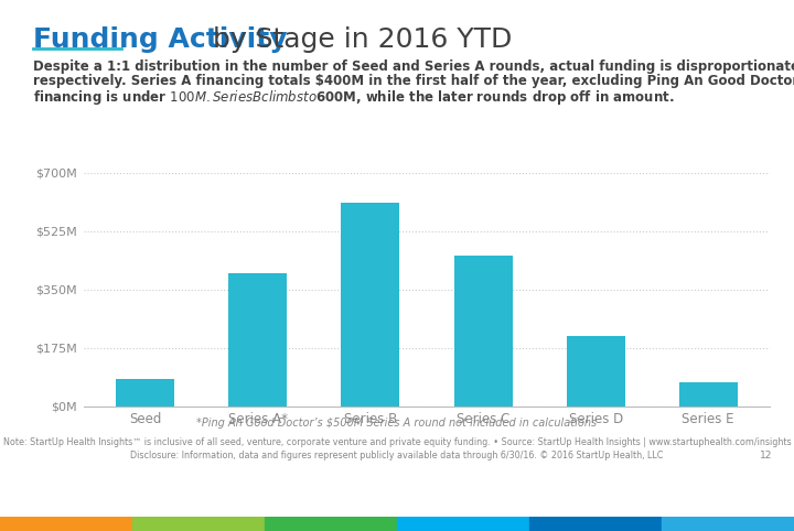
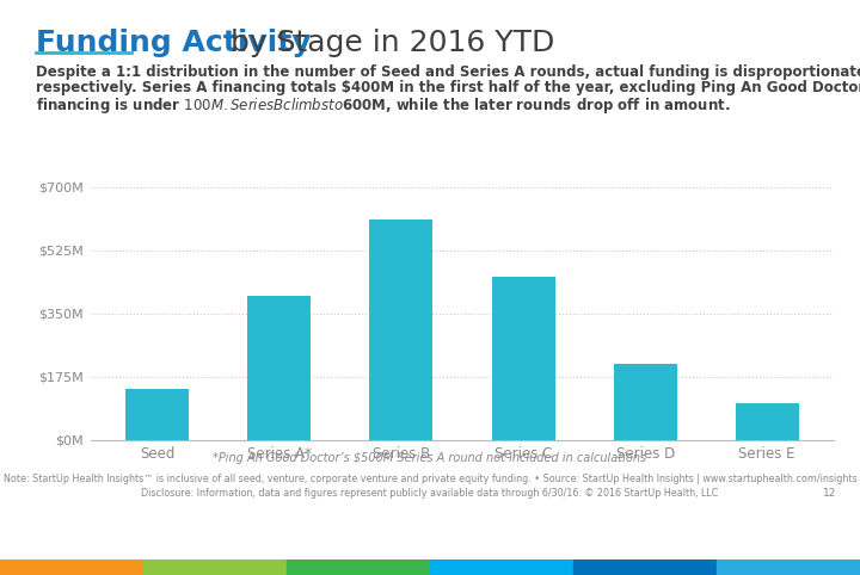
Seed: $80M -> $140M
Series E: $72M -> $100M
